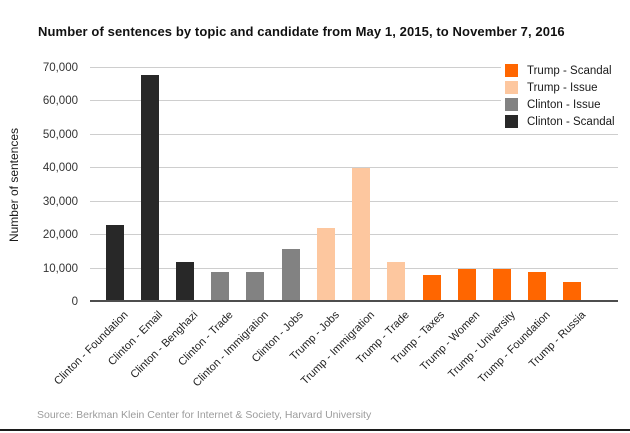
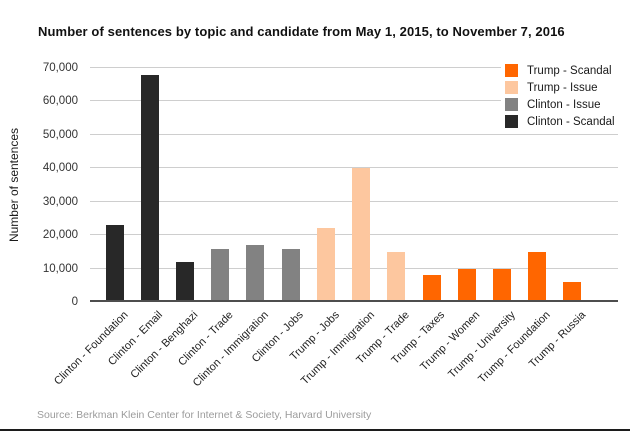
Clinton - Trade: 9000 -> 16000
Clinton - Immigration: 9000 -> 17000
Trump - Trade: 12000 -> 15000
Trump - Foundation: 9000 -> 15000
